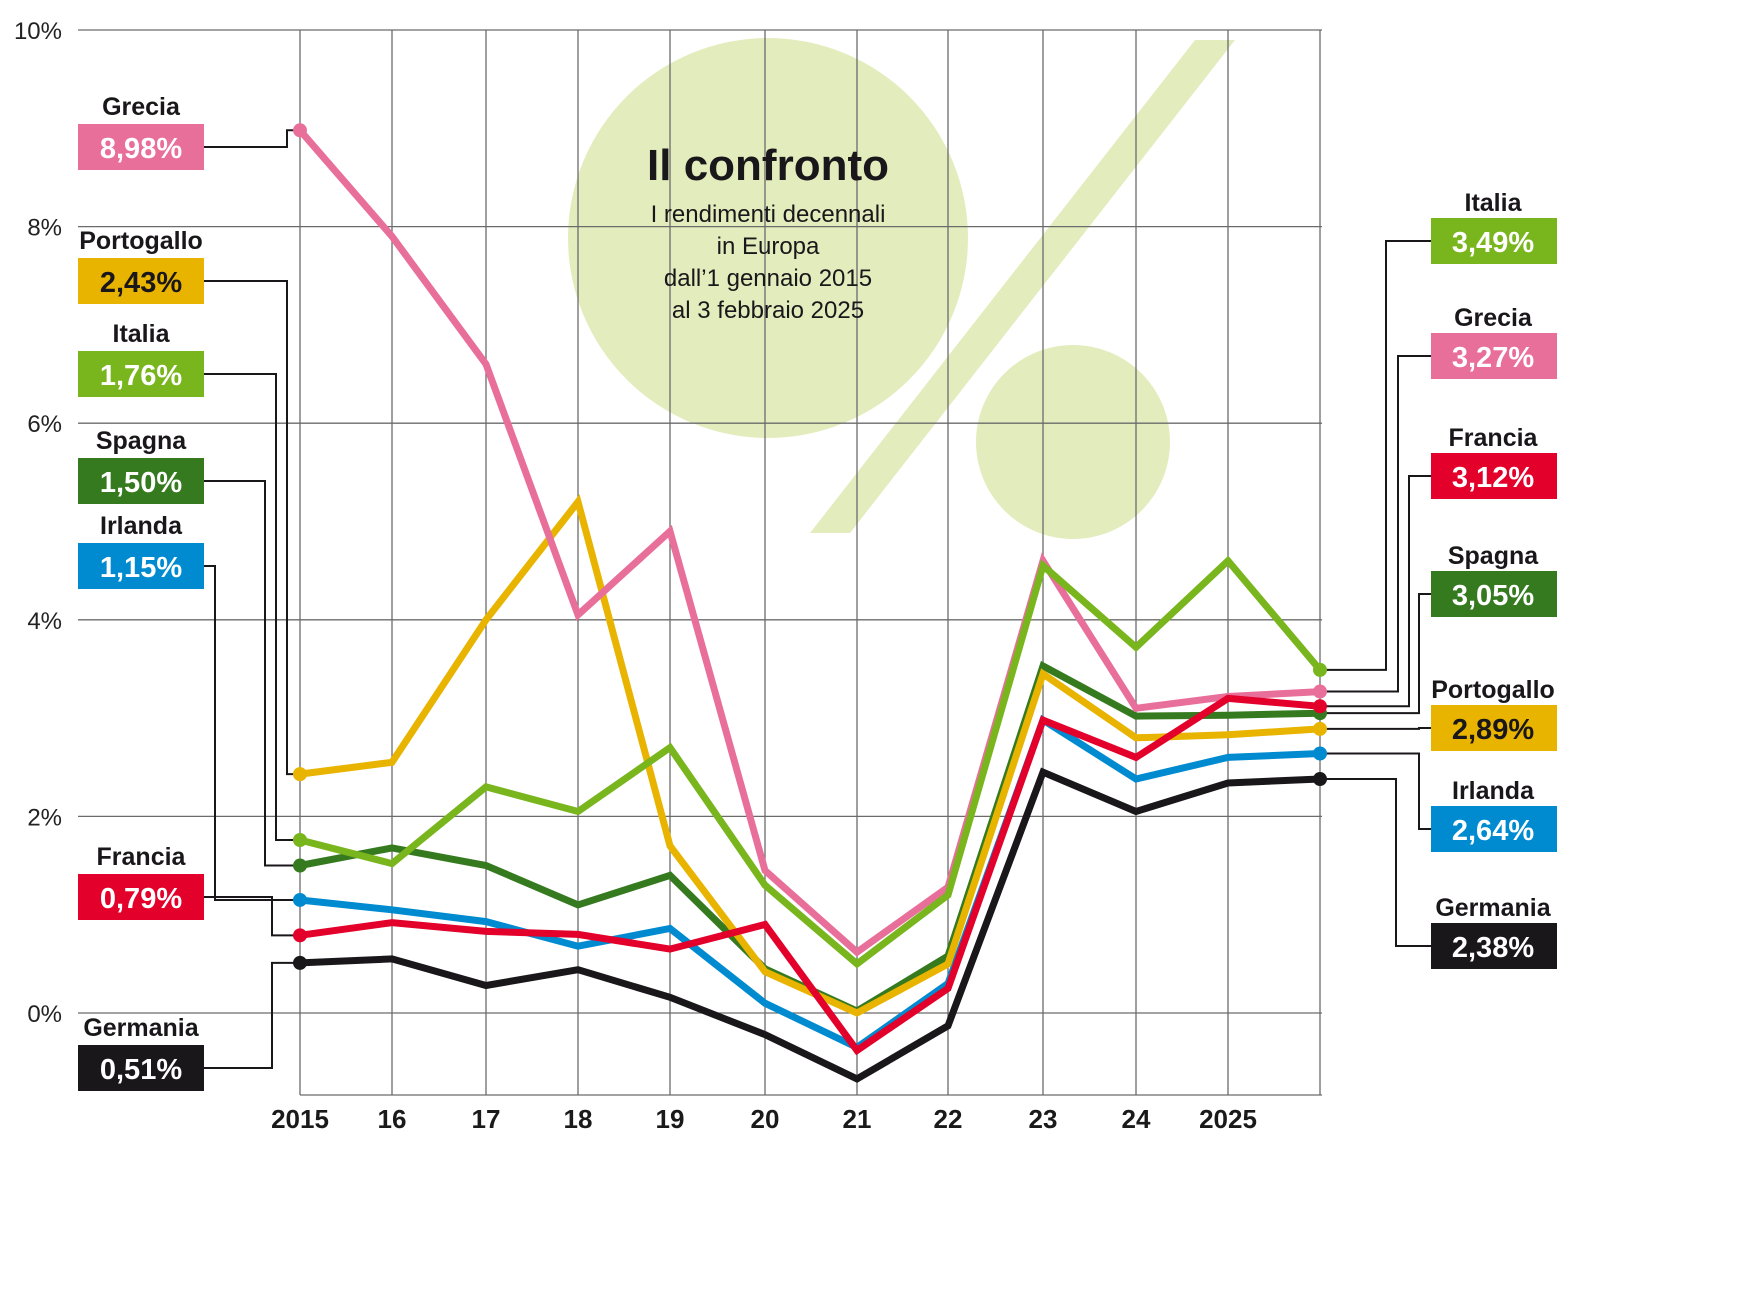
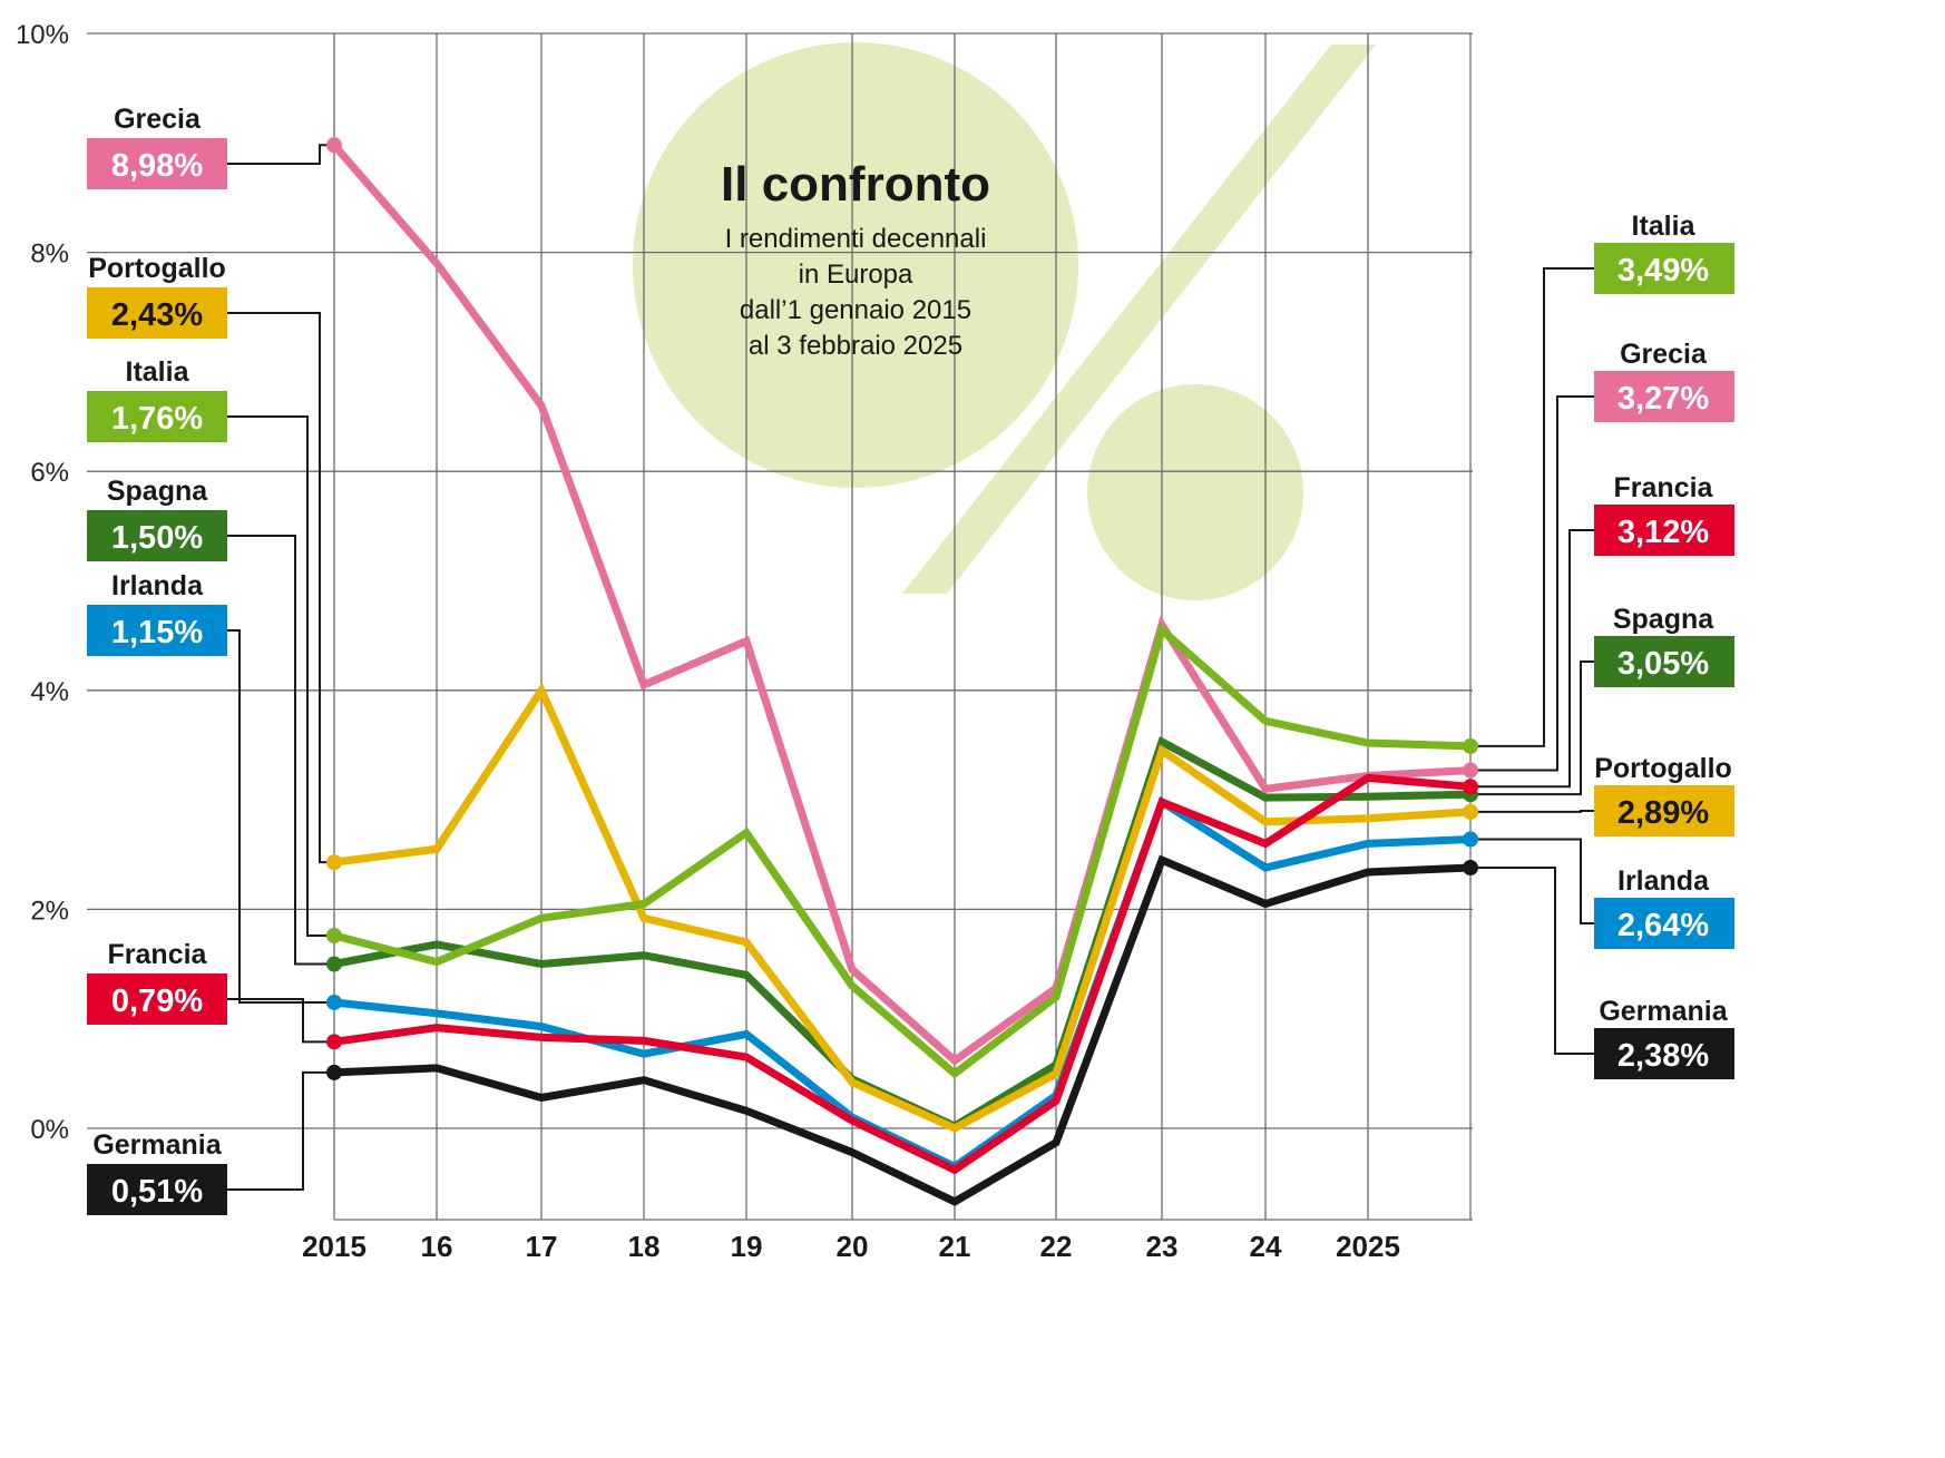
Italia/17: 2.3% -> 1.9%
Portogallo/18: 5.2% -> 1.9%
Spagna/18: 1.1% -> 1.6%
Grecia/19: 4.9% -> 4.5%
Francia/20: 0.9% -> 0.1%
Italia/2025: 4.6% -> 3.5%
